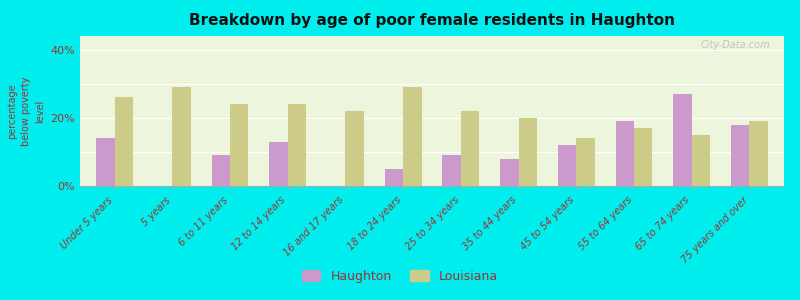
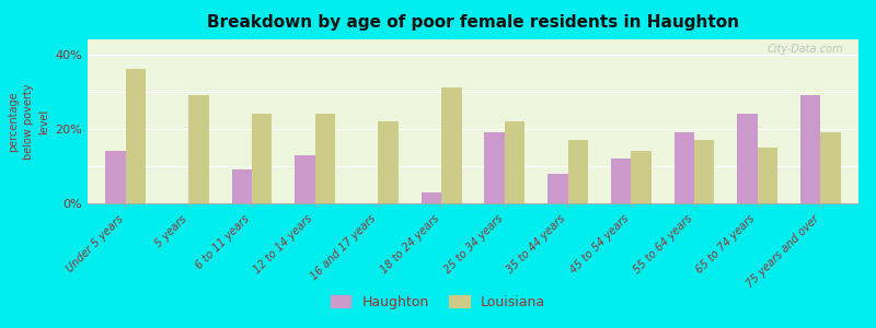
Louisiana/Under 5 years: 26% -> 36%
Haughton/18 to 24 years: 5% -> 3%
Louisiana/18 to 24 years: 29% -> 31%
Haughton/25 to 34 years: 9% -> 19%
Louisiana/35 to 44 years: 20% -> 17%
Haughton/65 to 74 years: 27% -> 24%
Haughton/75 years and over: 18% -> 29%
